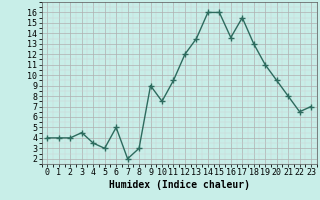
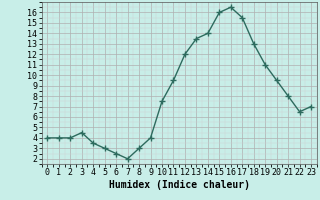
6: 5.0 -> 2.5
9: 9.0 -> 4.0
14: 16.0 -> 14.0
16: 13.6 -> 16.5
